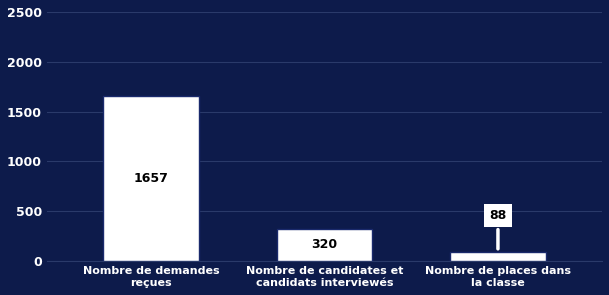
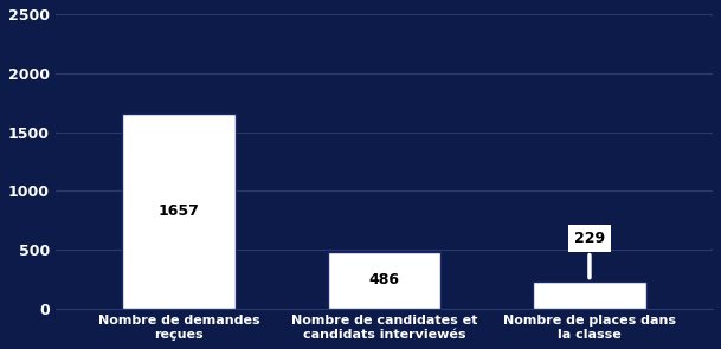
Nombre de candidates et candidats interviewés: 320 -> 486
Nombre de places dans la classe: 88 -> 229
